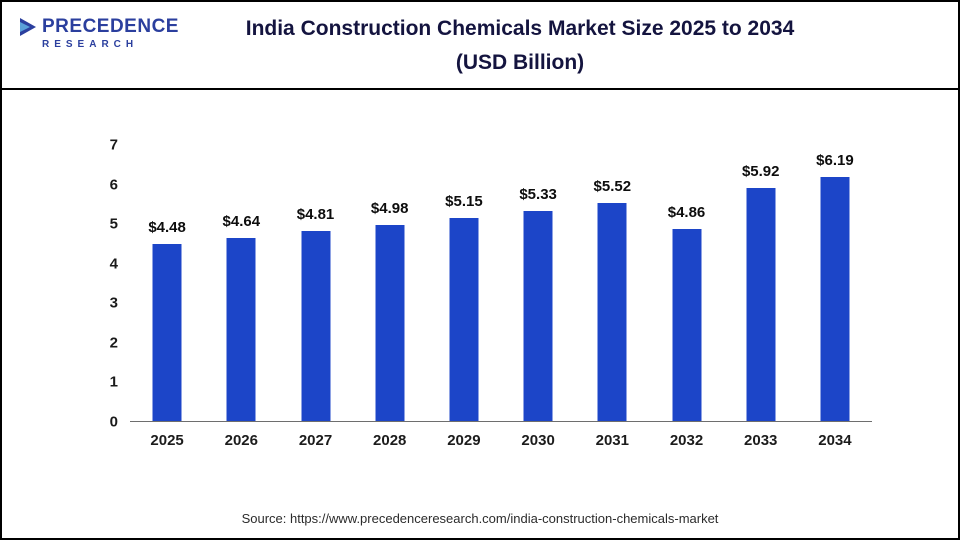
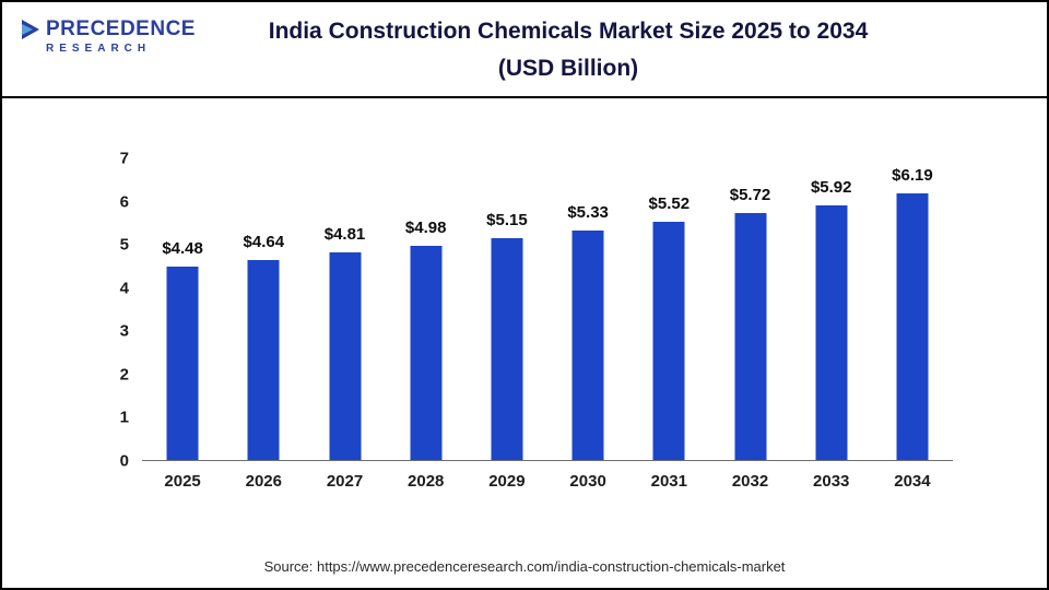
2032: $4.86 -> $5.72
